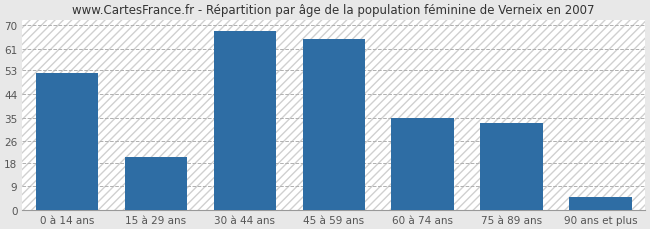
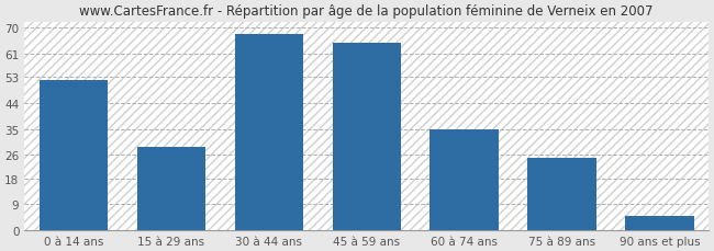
15 à 29 ans: 20 -> 29
75 à 89 ans: 33 -> 25
